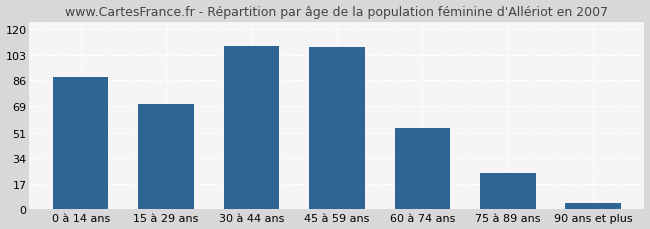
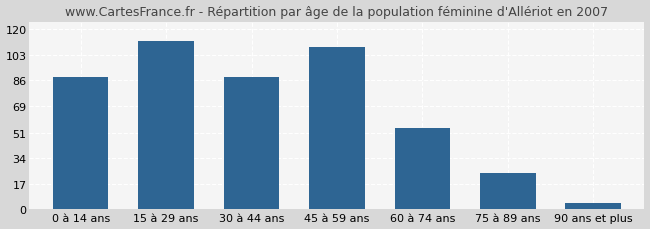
15 à 29 ans: 70 -> 112
30 à 44 ans: 109 -> 88
